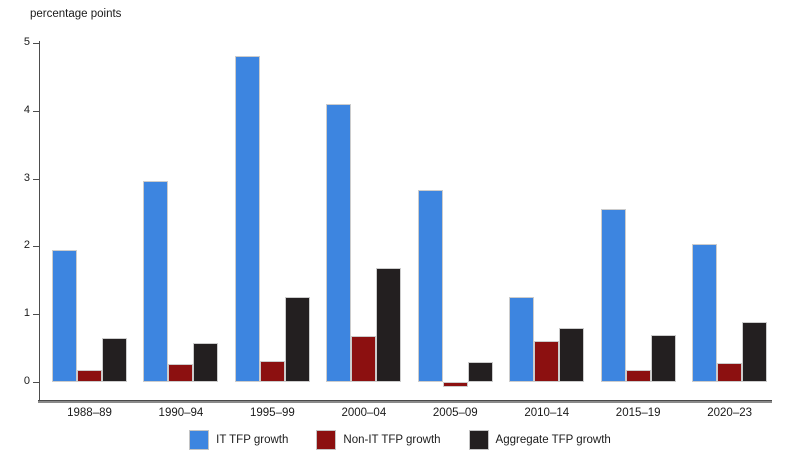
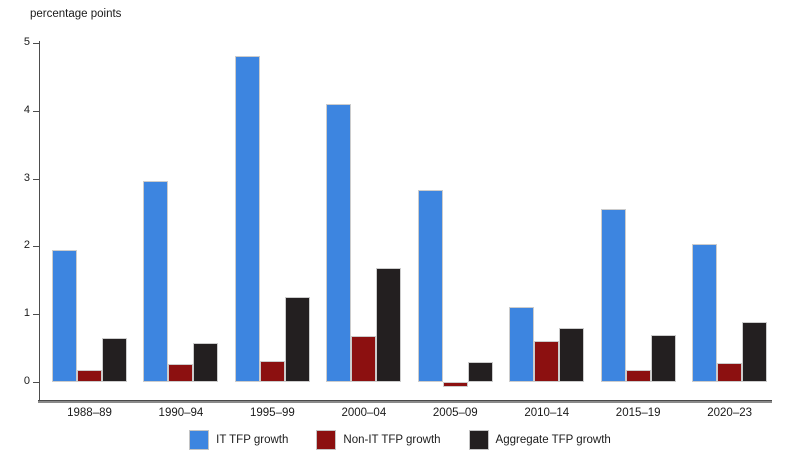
IT TFP growth/2010–14: 1.3 -> 1.1
